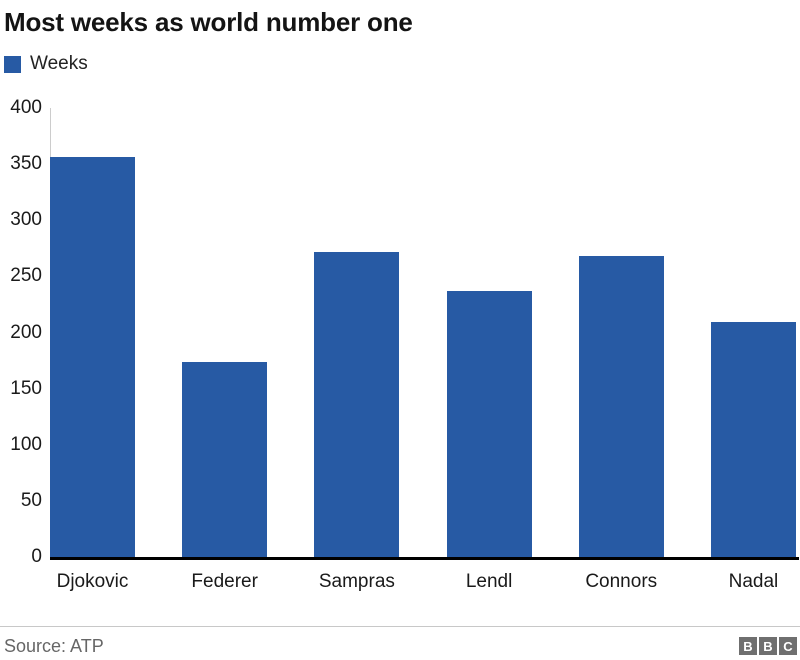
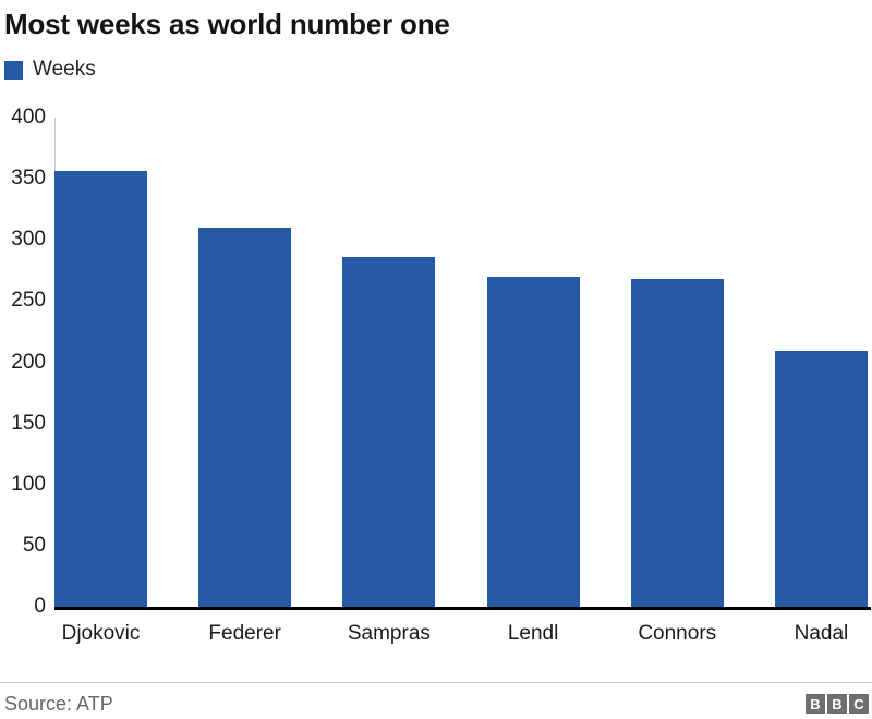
Federer: 174 -> 310
Sampras: 272 -> 286
Lendl: 237 -> 270
